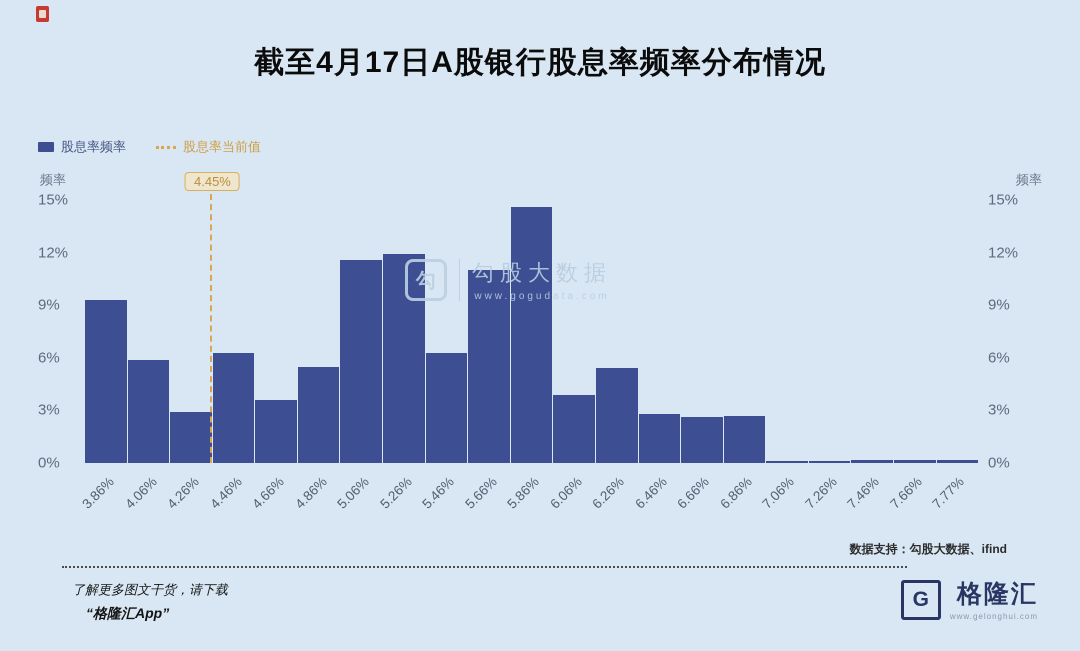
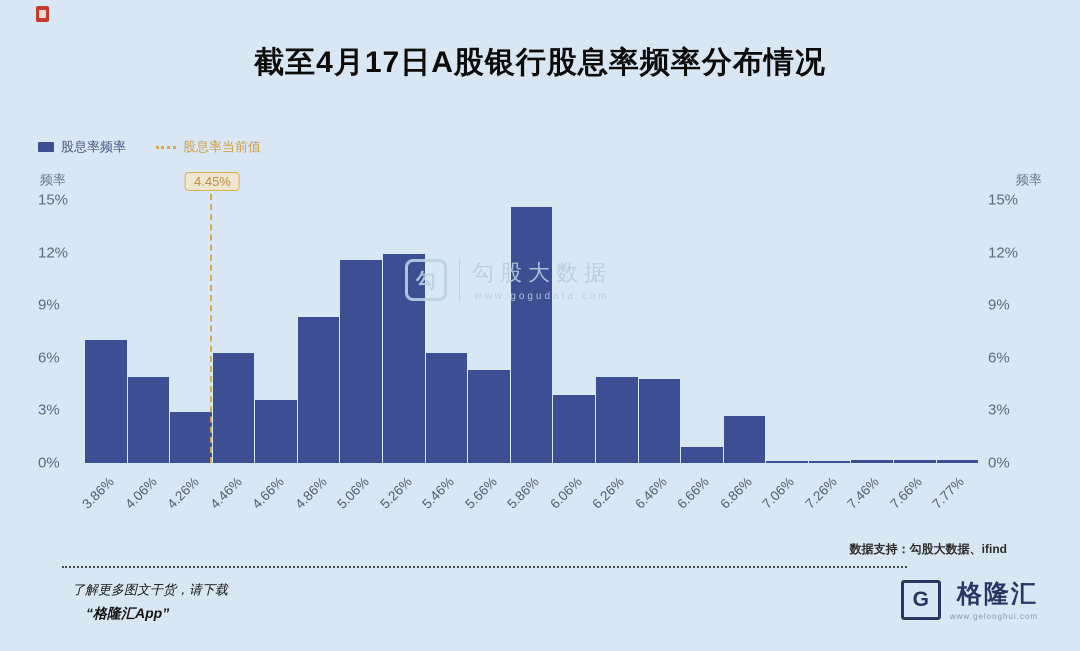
3.86%: 9.3% -> 7.0%
4.06%: 5.9% -> 4.9%
4.86%: 5.5% -> 8.3%
5.66%: 11.0% -> 5.3%
6.26%: 5.4% -> 4.9%
6.46%: 2.8% -> 4.8%
6.66%: 2.6% -> 0.9%
